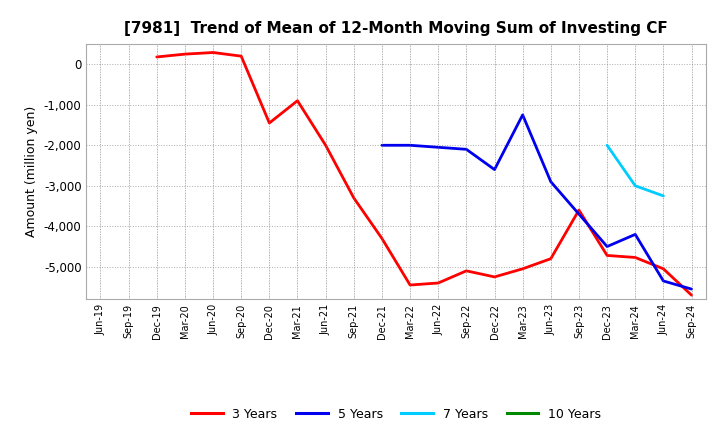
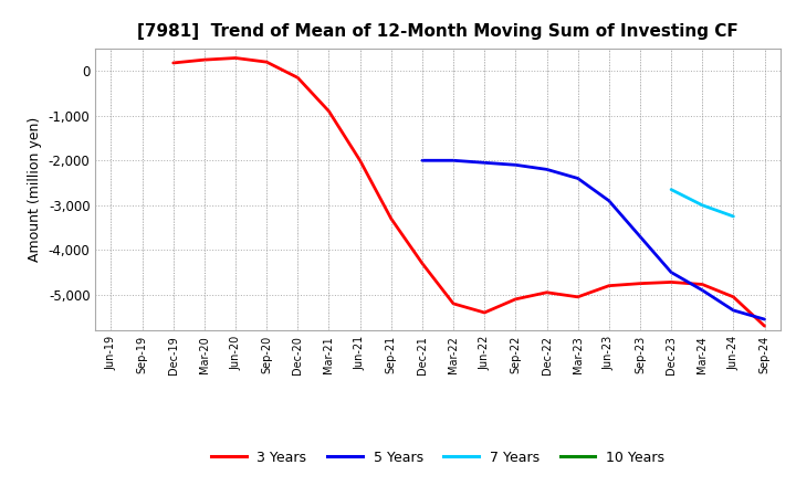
3 Years/Dec-20: -1,450 -> -150
3 Years/Mar-22: -5,450 -> -5,200
3 Years/Dec-22: -5,250 -> -4,950
5 Years/Dec-22: -2,600 -> -2,200
5 Years/Mar-23: -1,250 -> -2,400
3 Years/Sep-23: -3,600 -> -4,750
7 Years/Dec-23: -2,000 -> -2,650
5 Years/Mar-24: -4,200 -> -4,900
